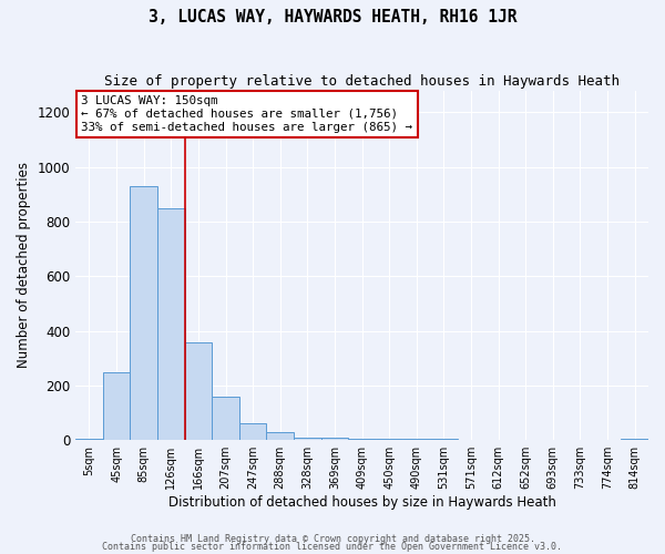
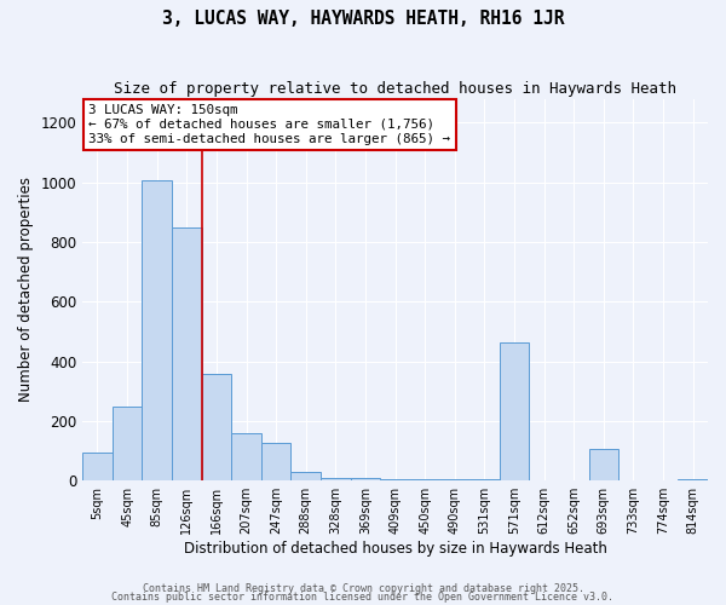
5sqm: 5 -> 95
85sqm: 928 -> 1005
247sqm: 63 -> 125
571sqm: 2 -> 465
693sqm: 1 -> 105
